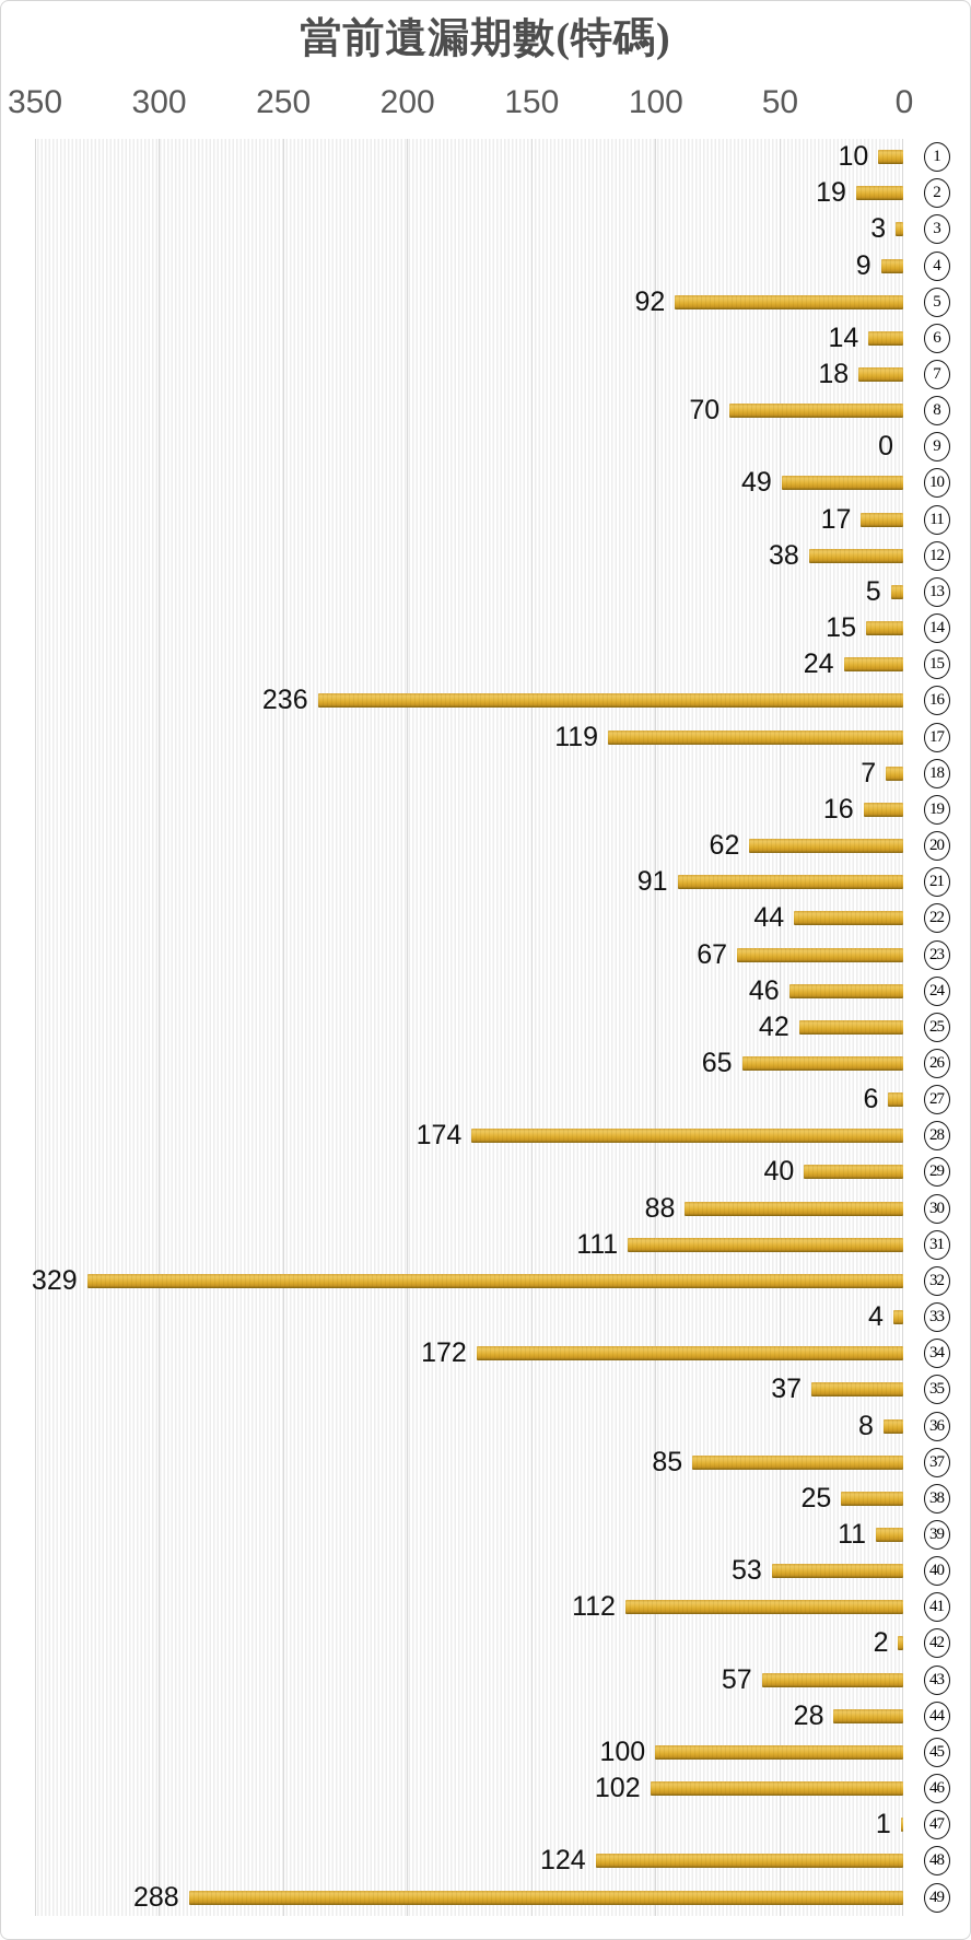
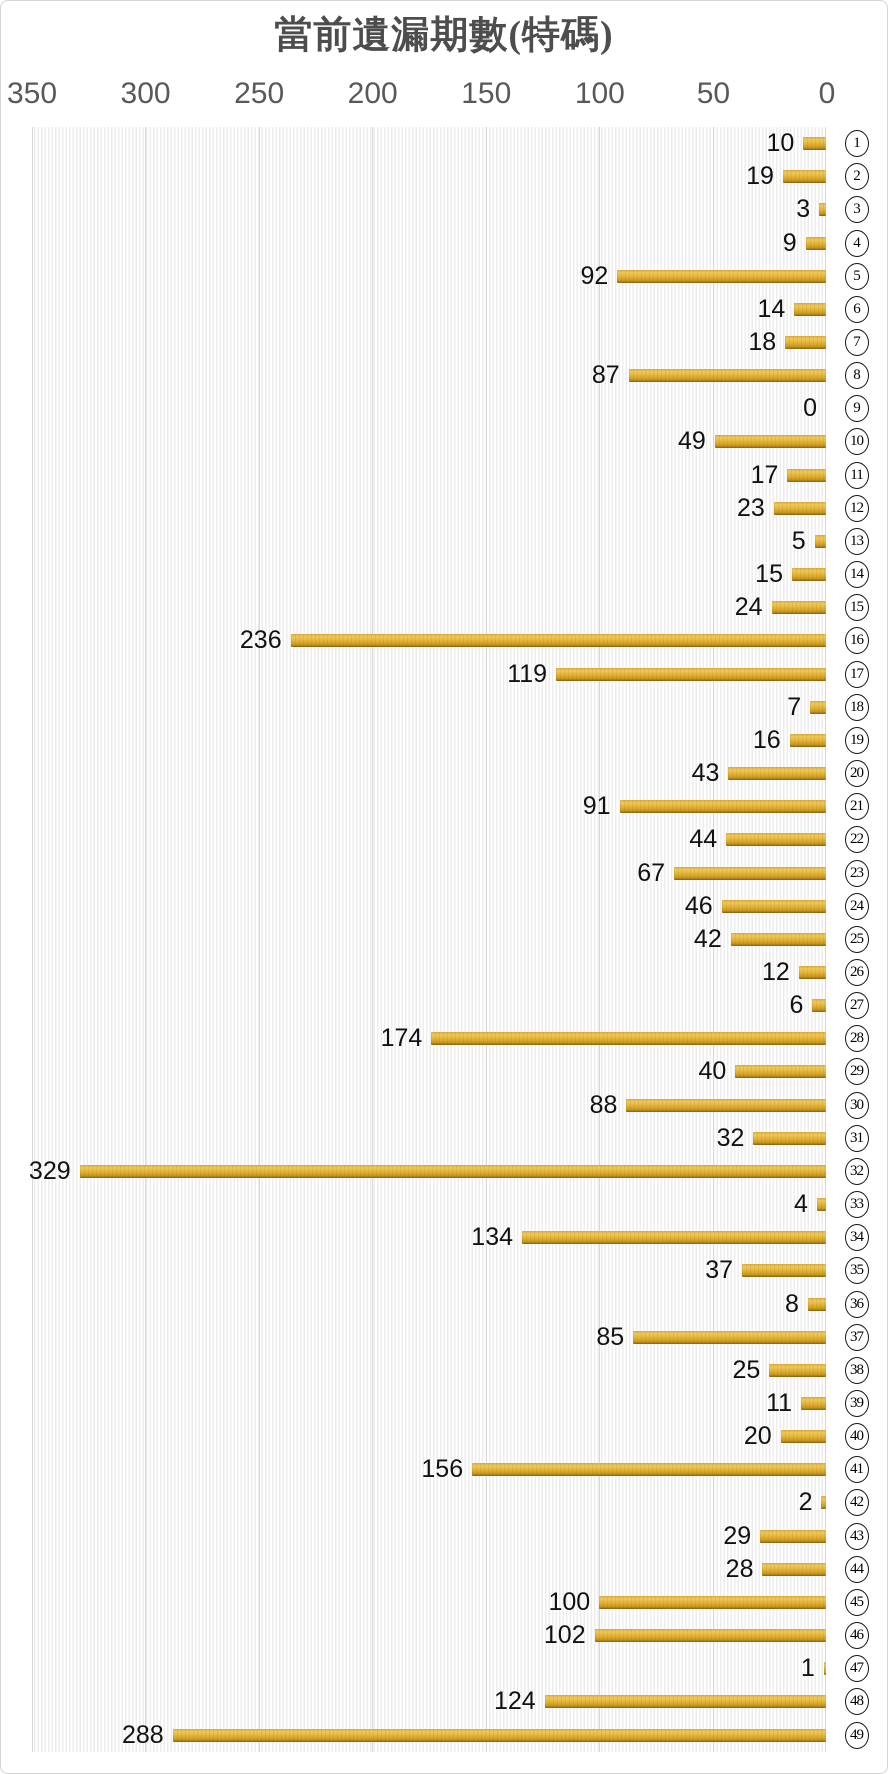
8: 70 -> 87
12: 38 -> 23
20: 62 -> 43
26: 65 -> 12
31: 111 -> 32
34: 172 -> 134
40: 53 -> 20
41: 112 -> 156
43: 57 -> 29
